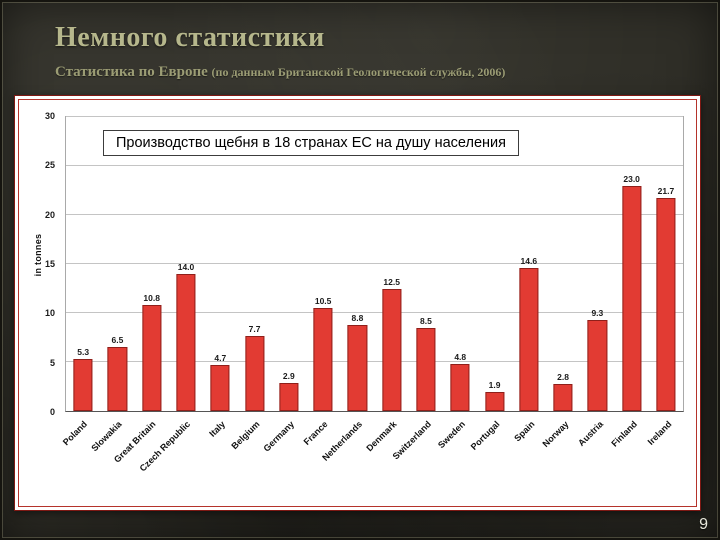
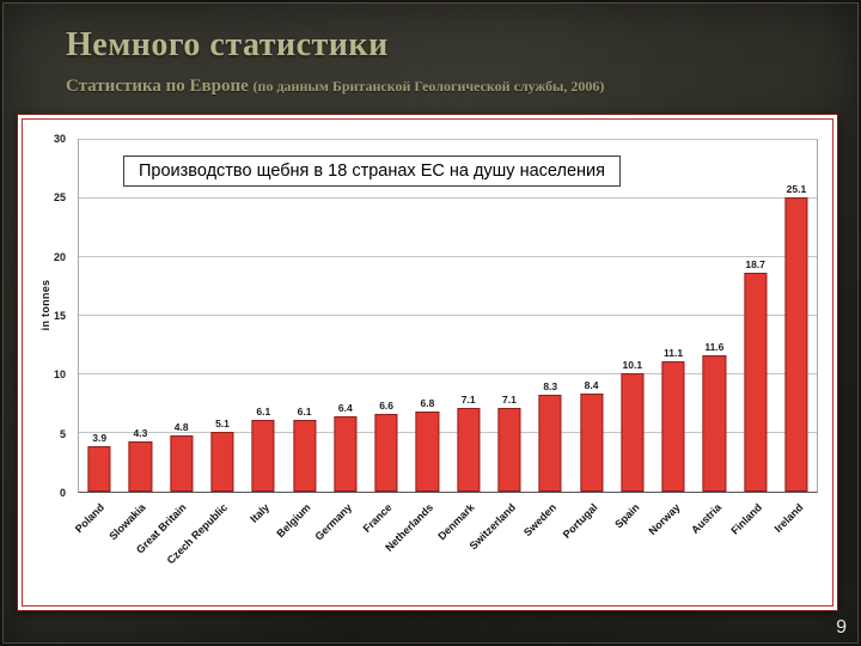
Poland: 5.3 -> 3.9
Slowakia: 6.5 -> 4.3
Great Britain: 10.8 -> 4.8
Czech Republic: 14.0 -> 5.1
Italy: 4.7 -> 6.1
Belgium: 7.7 -> 6.1
Germany: 2.9 -> 6.4
France: 10.5 -> 6.6
Netherlands: 8.8 -> 6.8
Denmark: 12.5 -> 7.1
Switzerland: 8.5 -> 7.1
Sweden: 4.8 -> 8.3
Portugal: 1.9 -> 8.4
Spain: 14.6 -> 10.1
Norway: 2.8 -> 11.1
Austria: 9.3 -> 11.6
Finland: 23.0 -> 18.7
Ireland: 21.7 -> 25.1
